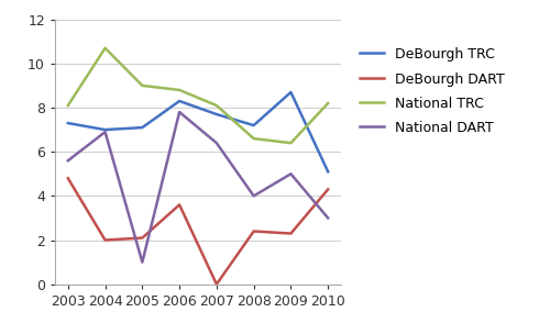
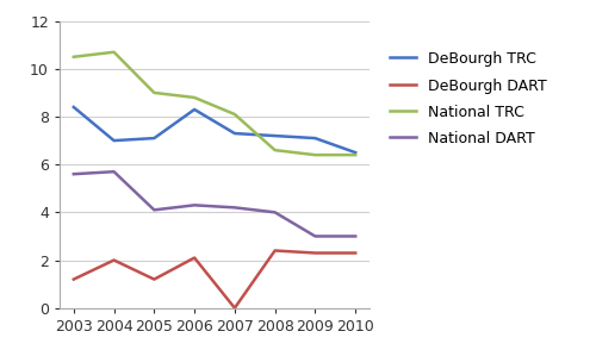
DeBourgh TRC/2003: 7.3 -> 8.4
DeBourgh DART/2003: 4.8 -> 1.2
National TRC/2003: 8.1 -> 10.5
National DART/2004: 6.9 -> 5.7
DeBourgh DART/2005: 2.1 -> 1.2
National DART/2005: 1.0 -> 4.1
DeBourgh DART/2006: 3.6 -> 2.1
National DART/2006: 7.8 -> 4.3
DeBourgh TRC/2007: 7.7 -> 7.3
National DART/2007: 6.4 -> 4.2
DeBourgh TRC/2009: 8.7 -> 7.1
National DART/2009: 5.0 -> 3.0
DeBourgh TRC/2010: 5.1 -> 6.5
DeBourgh DART/2010: 4.3 -> 2.3
National TRC/2010: 8.2 -> 6.4
